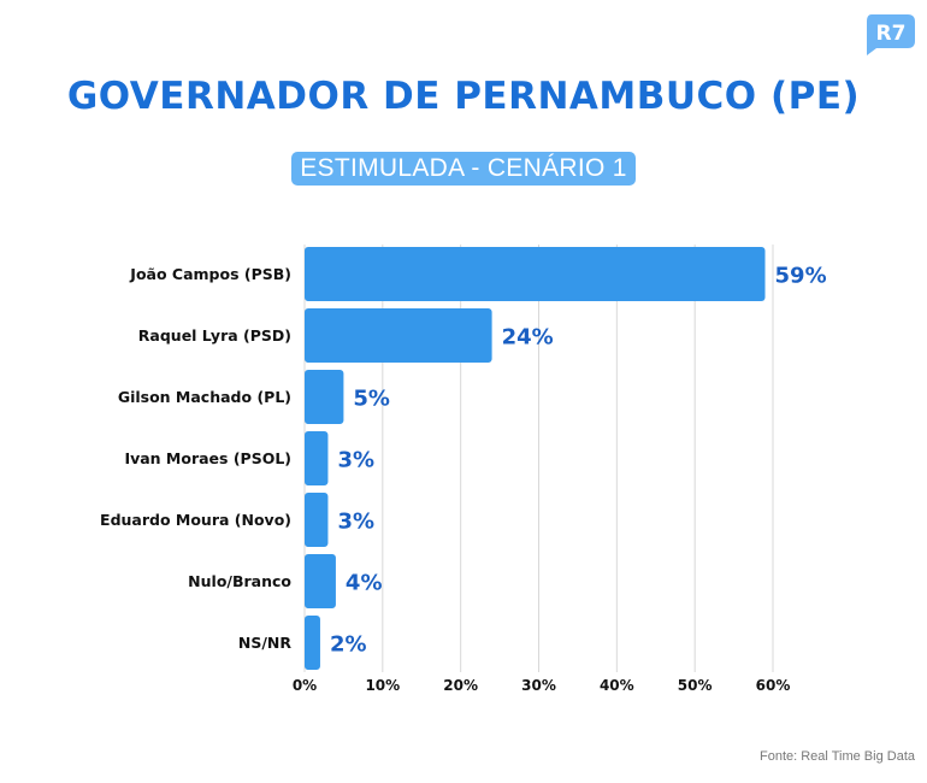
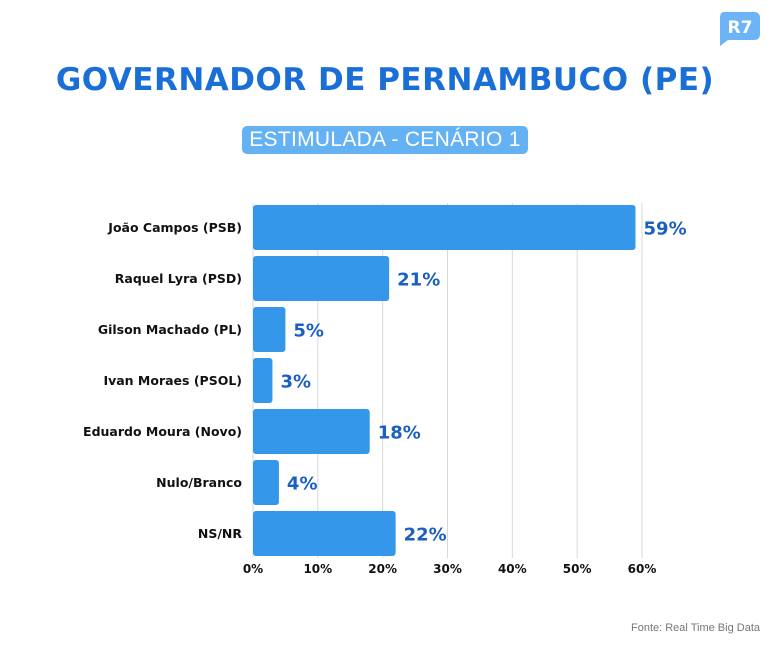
Raquel Lyra (PSD): 24% -> 21%
Eduardo Moura (Novo): 3% -> 18%
NS/NR: 2% -> 22%
